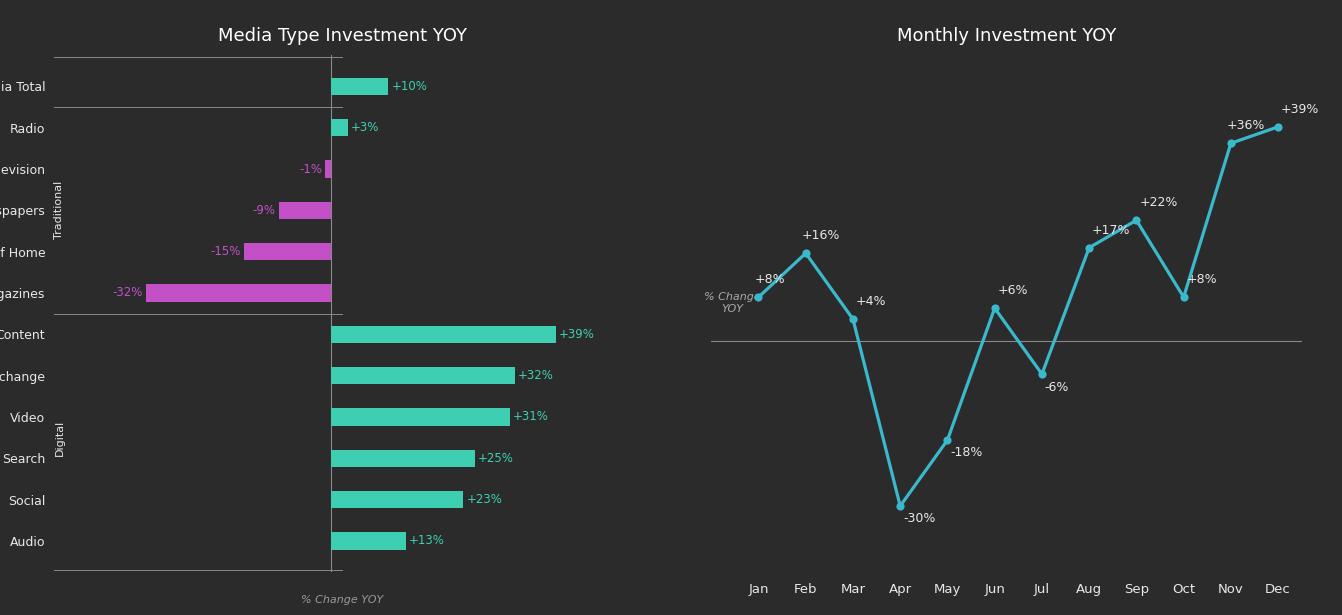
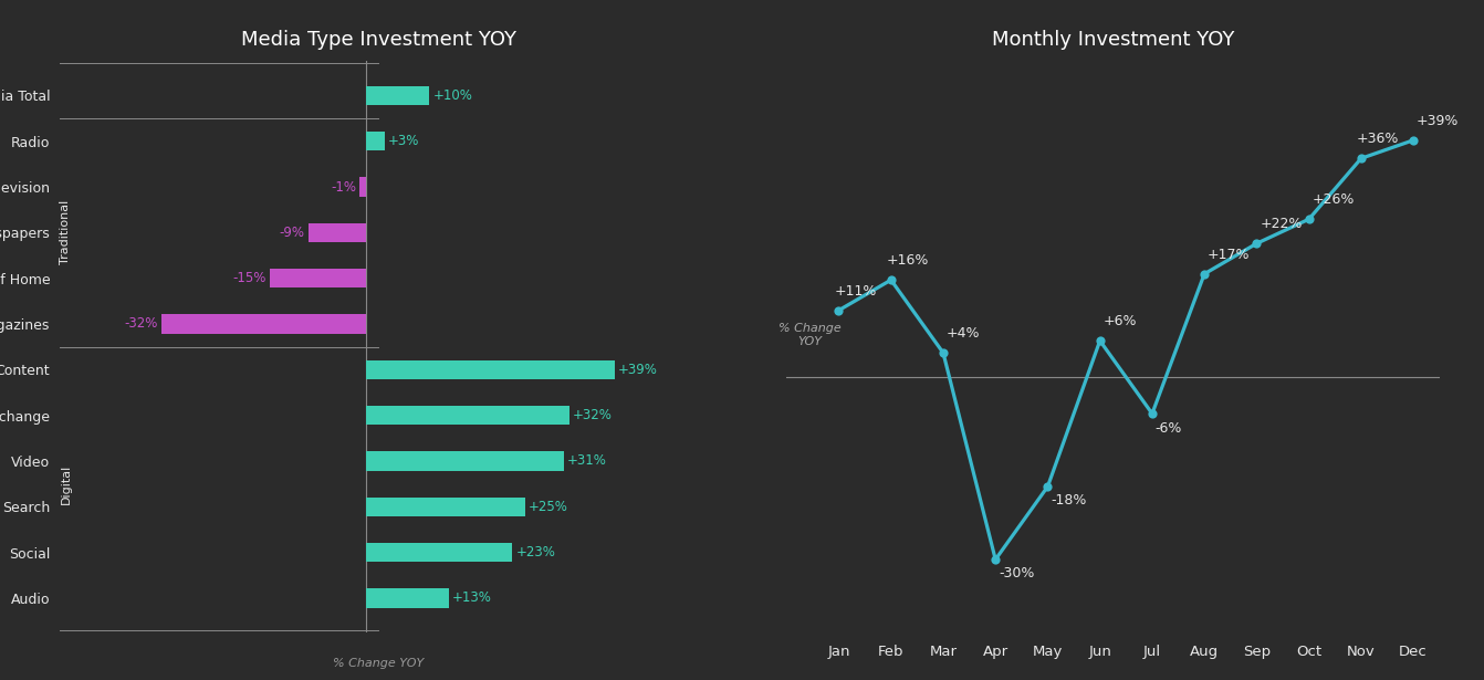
Monthly Investment YOY/Jan: +8% -> +11%
Monthly Investment YOY/Oct: +8% -> +26%
